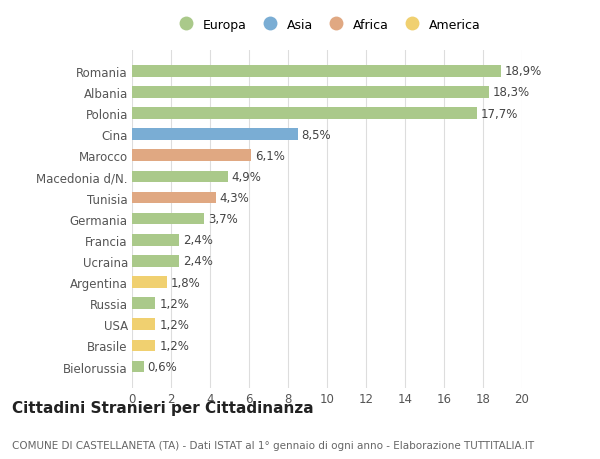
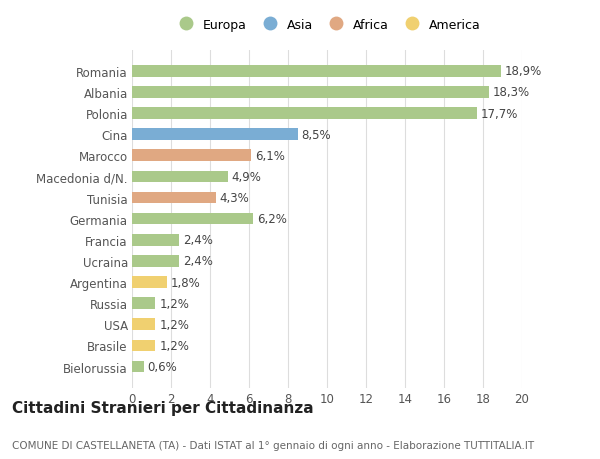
Germania: 3,7% -> 6,2%
